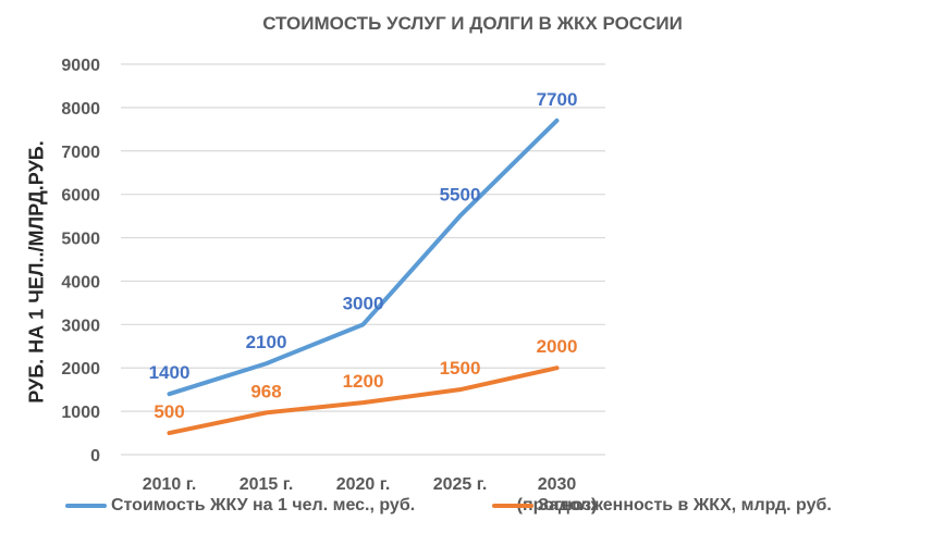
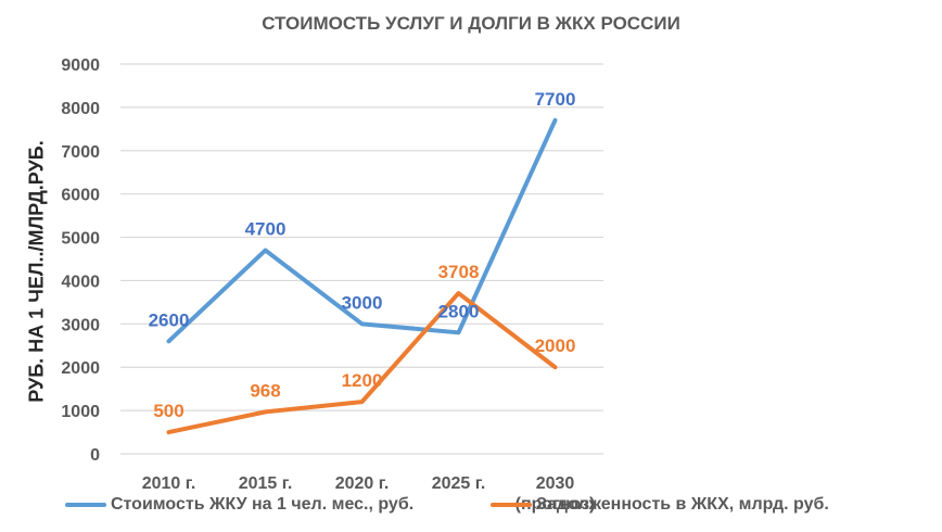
Стоимость ЖКУ на 1 чел. мес., руб./2010 г.: 1400 -> 2600
Стоимость ЖКУ на 1 чел. мес., руб./2015 г.: 2100 -> 4700
Стоимость ЖКУ на 1 чел. мес., руб./2025 г.: 5500 -> 2800
Задолженность в ЖКХ, млрд. руб./2025 г.: 1500 -> 3708
